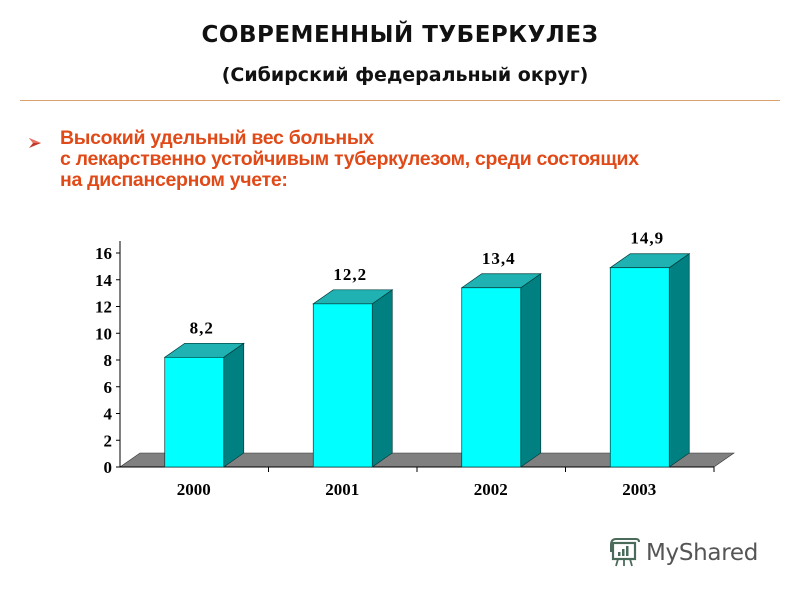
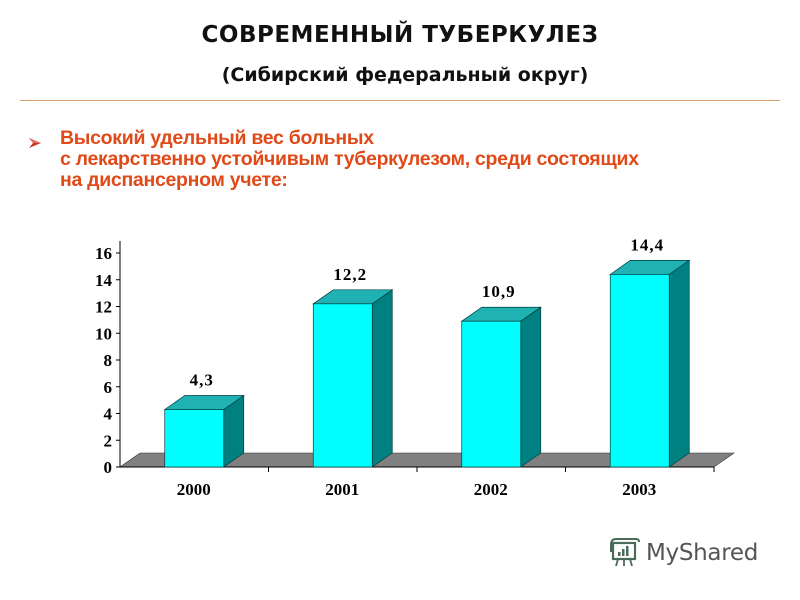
2000: 8,2 -> 4,3
2002: 13,4 -> 10,9
2003: 14,9 -> 14,4
